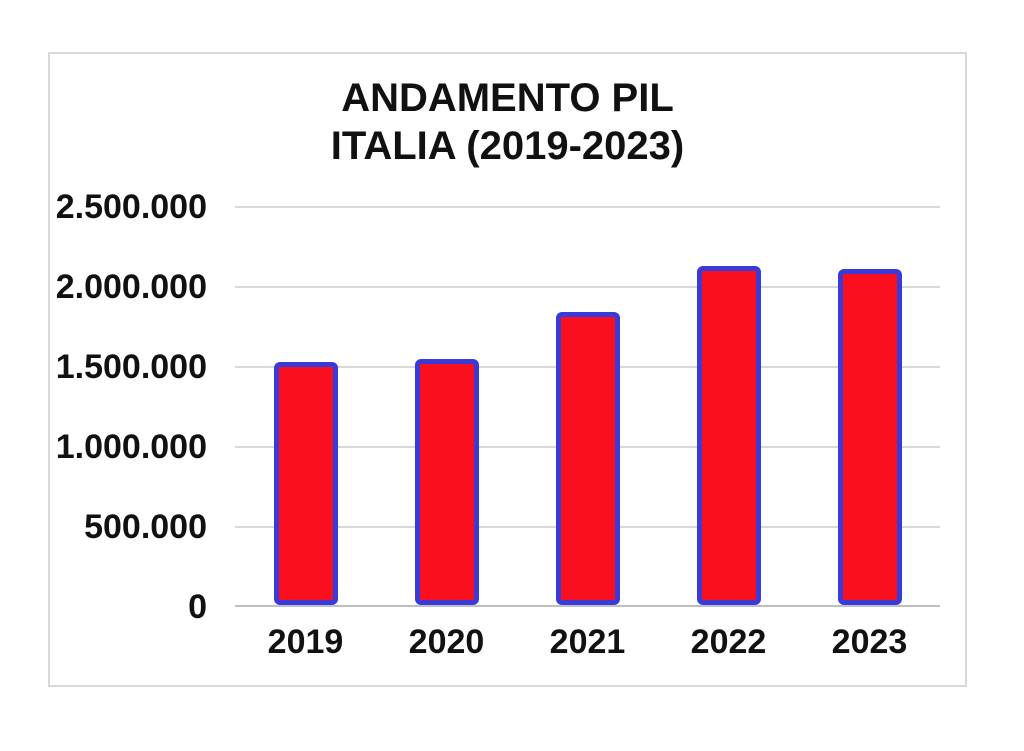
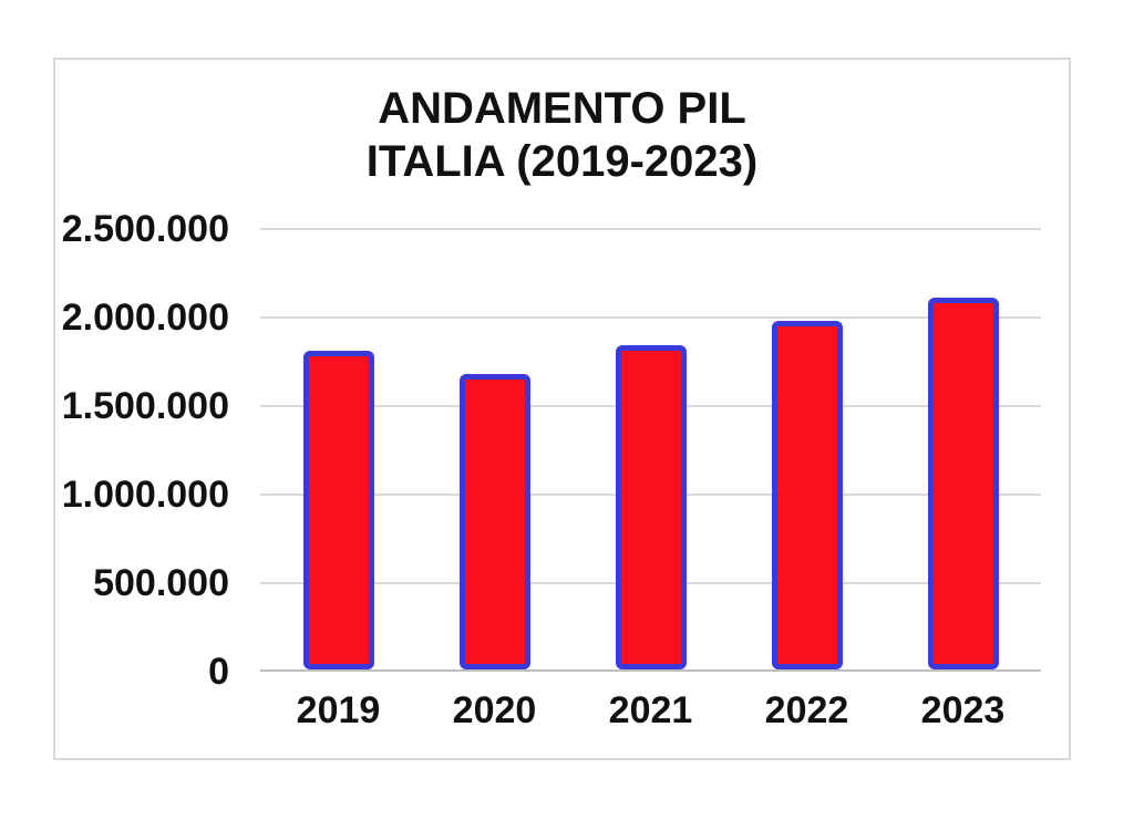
2019: 1520000 -> 1800000
2020: 1540000 -> 1670000
2022: 2120000 -> 1970000
